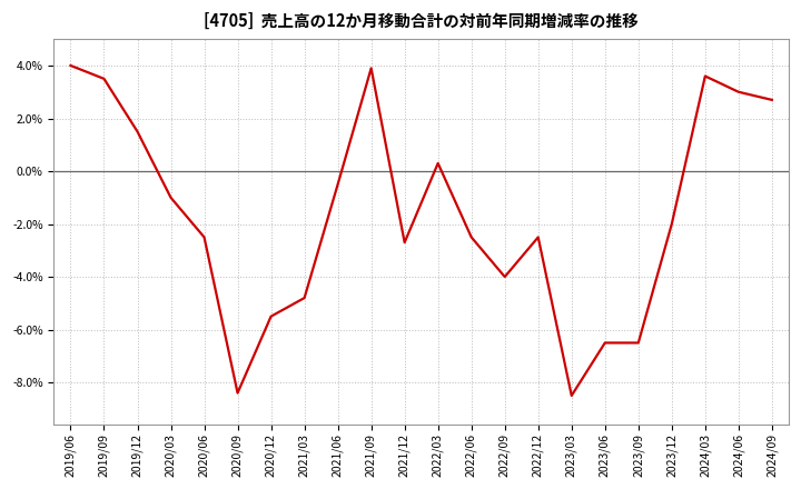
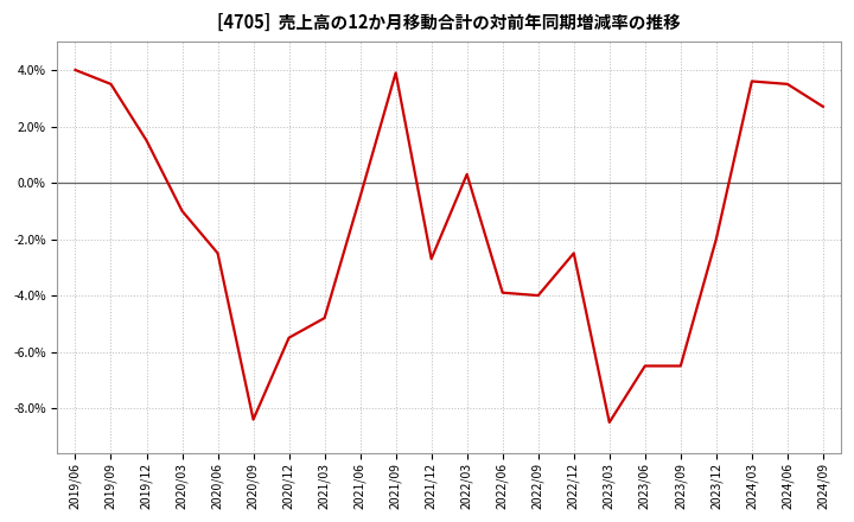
2022/06: -2.5% -> -3.9%
2024/06: 3.0% -> 3.5%
